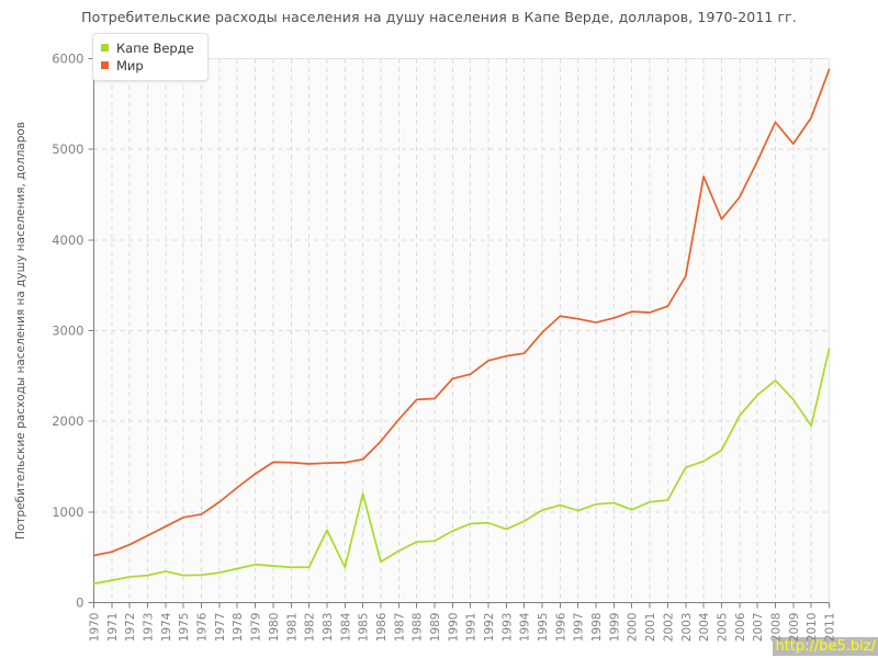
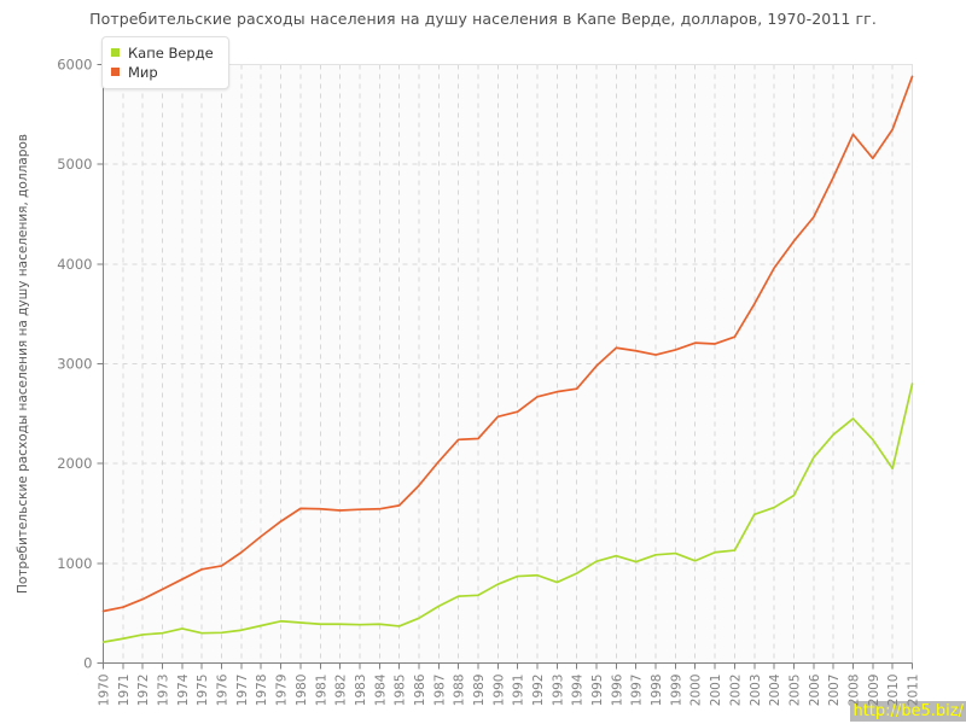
Капе Верде/1983: 800 -> 400
Капе Верде/1985: 1200 -> 400
Мир/2004: 4700 -> 4000
